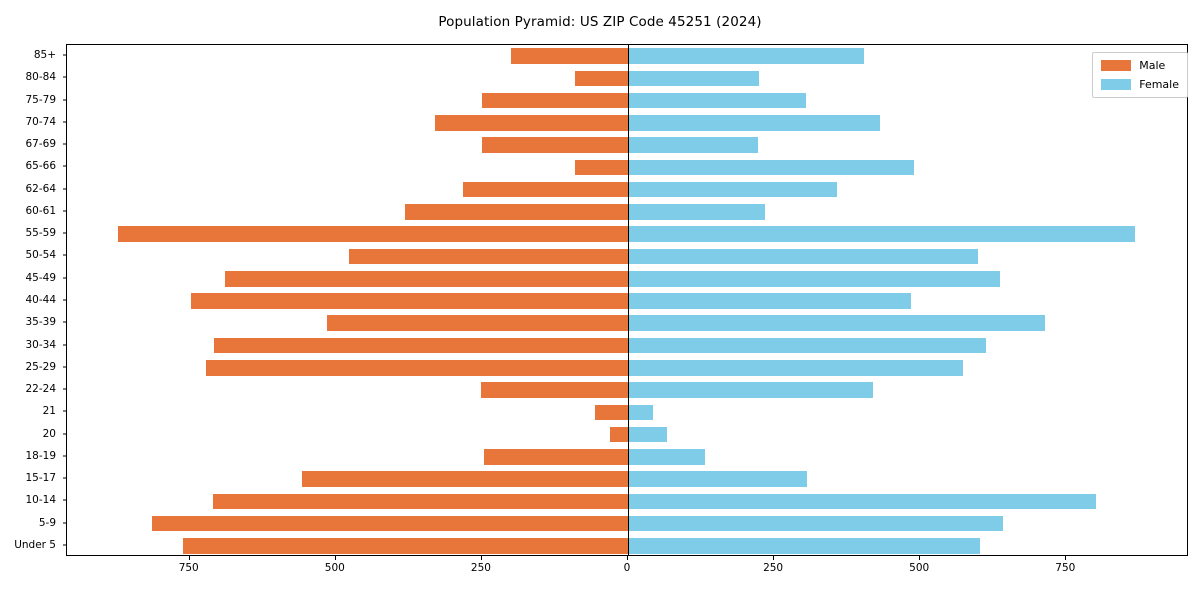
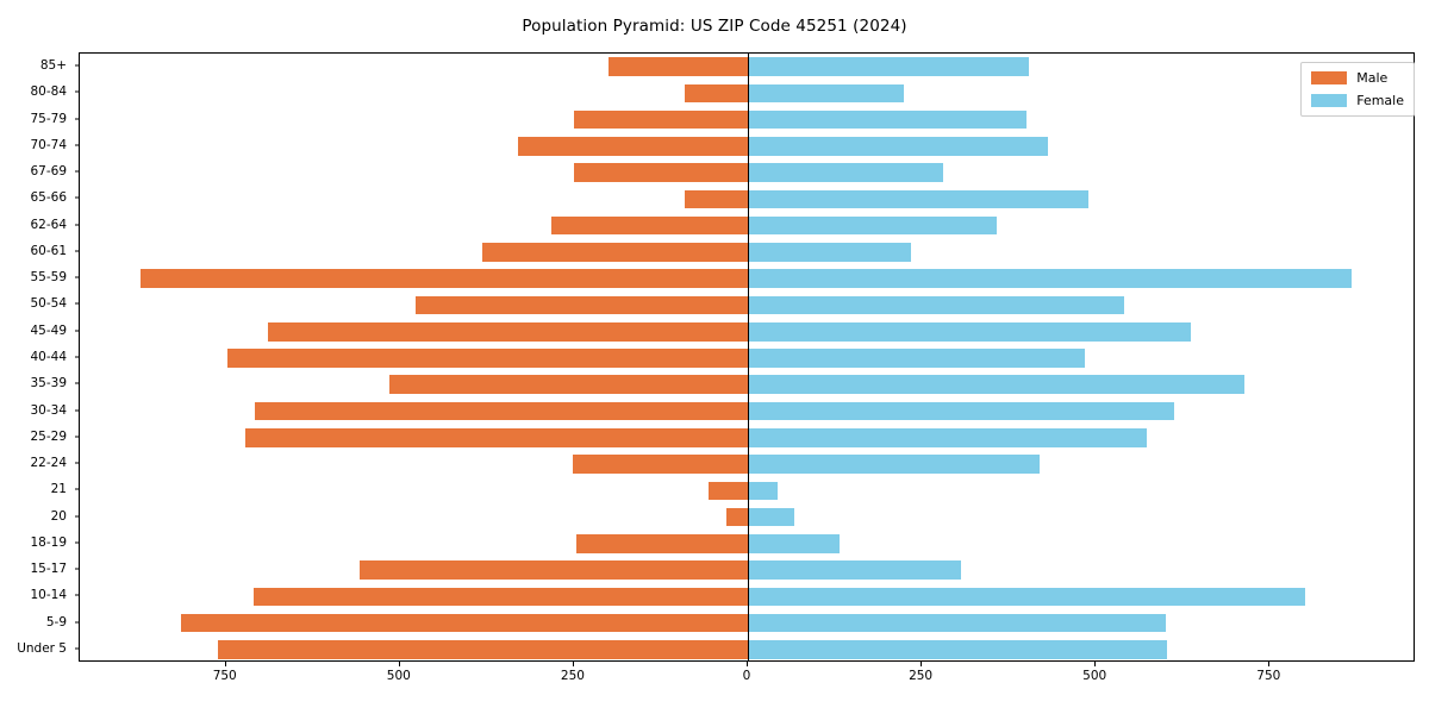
Female/5-9: 640 -> 600
Female/50-54: 600 -> 540
Female/67-69: 220 -> 280
Female/75-79: 300 -> 400
